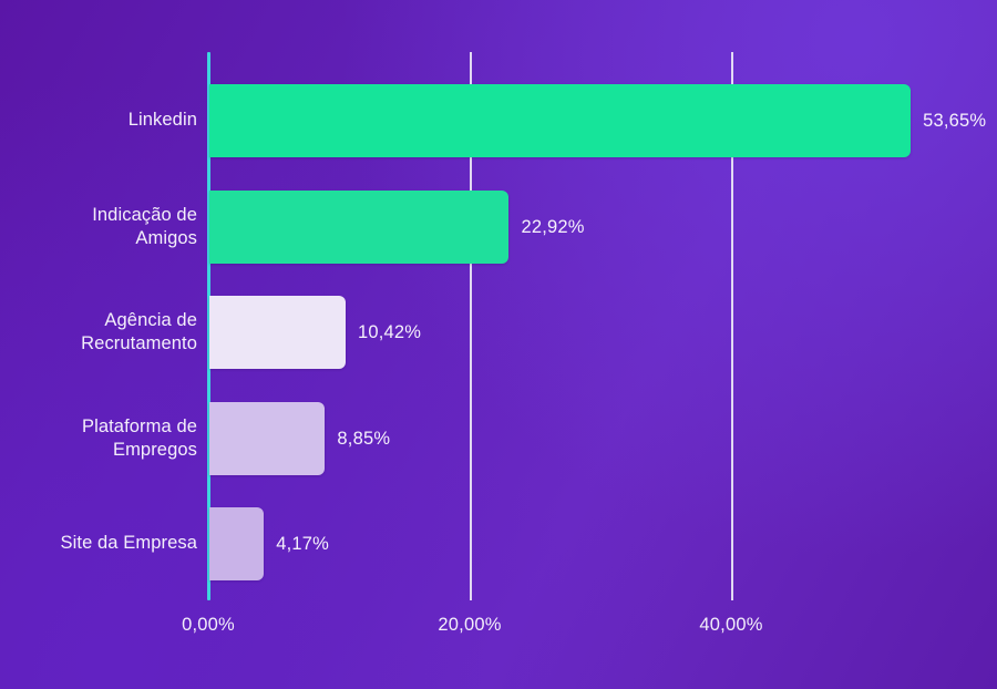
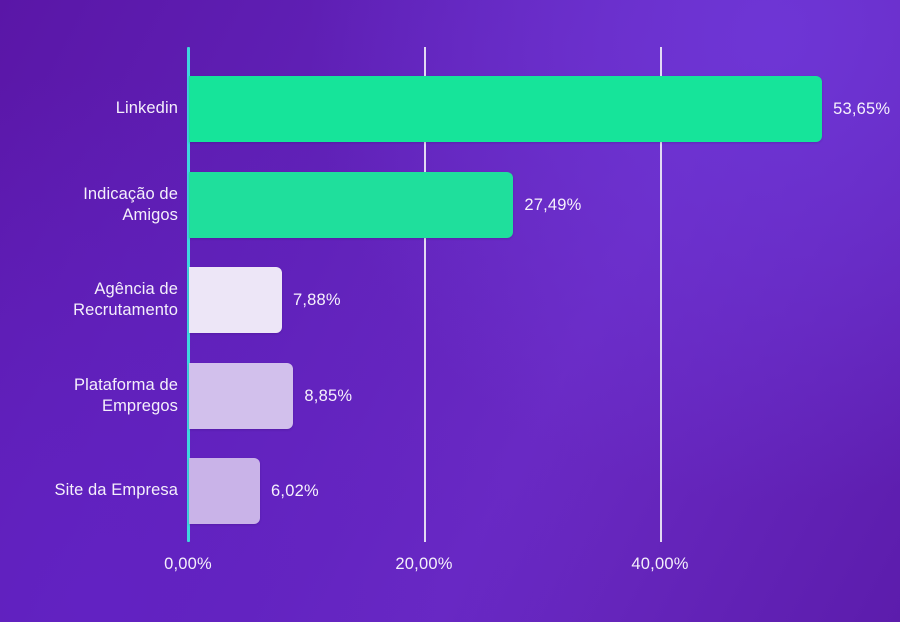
Indicação de Amigos: 22,92% -> 27,49%
Agência de Recrutamento: 10,42% -> 7,88%
Site da Empresa: 4,17% -> 6,02%
